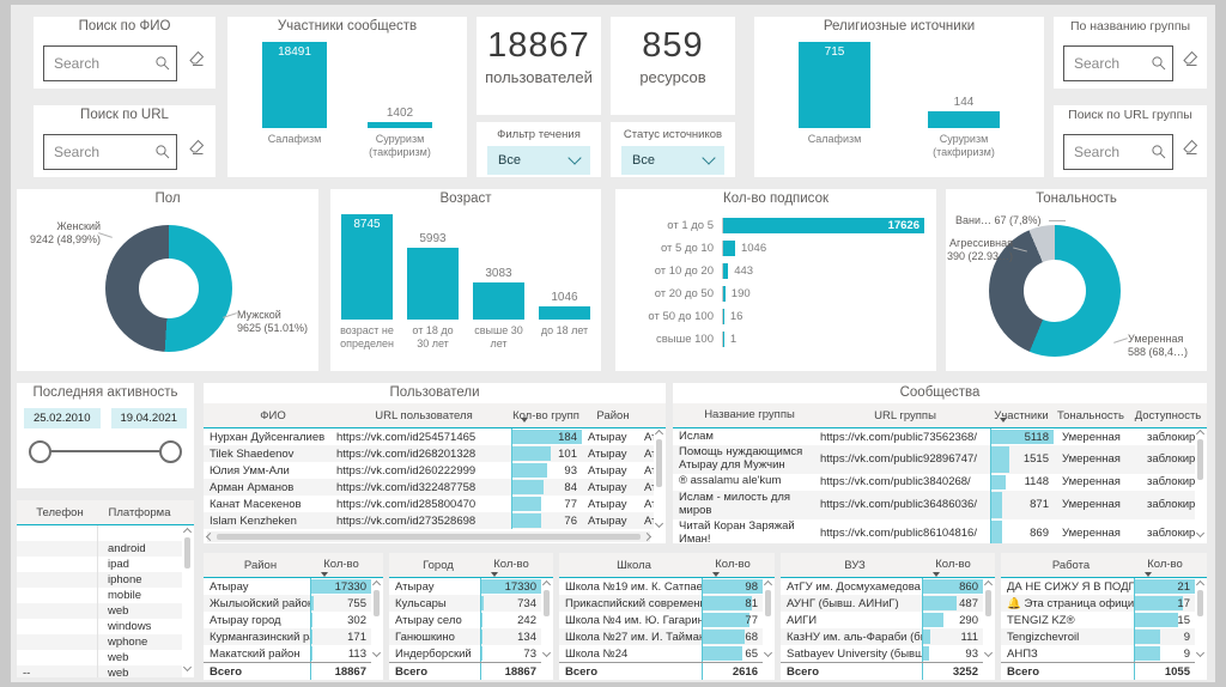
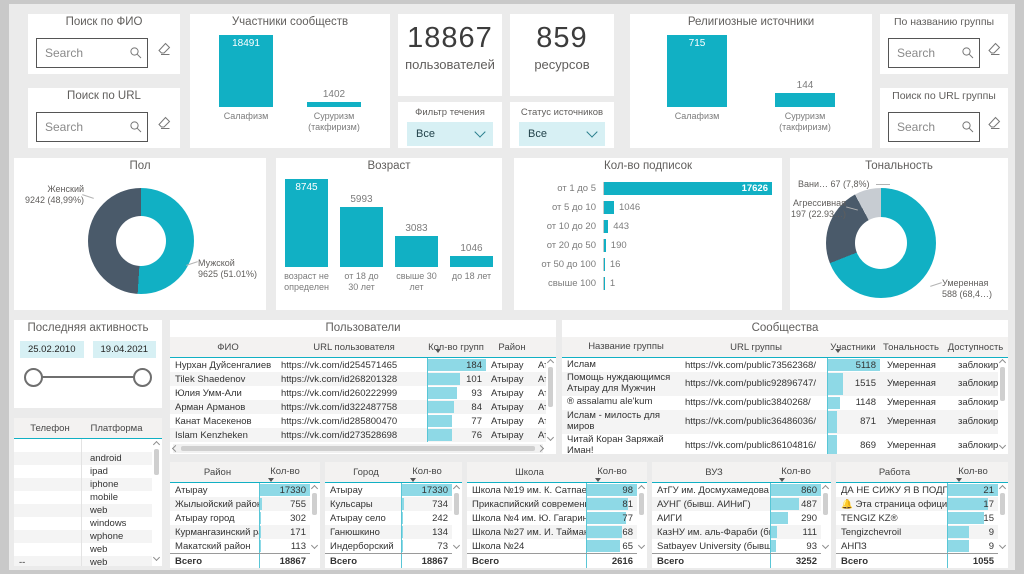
Тональность/Агрессивная: 390 -> 197
